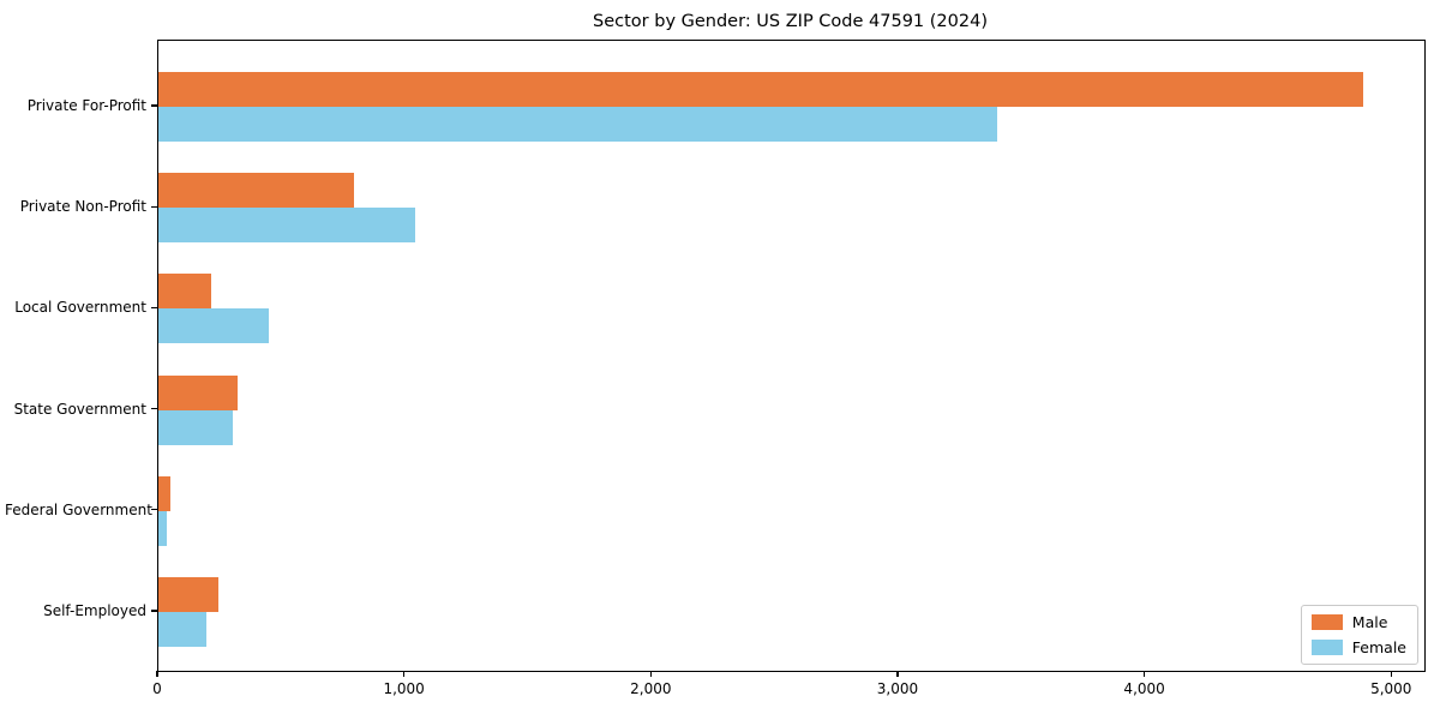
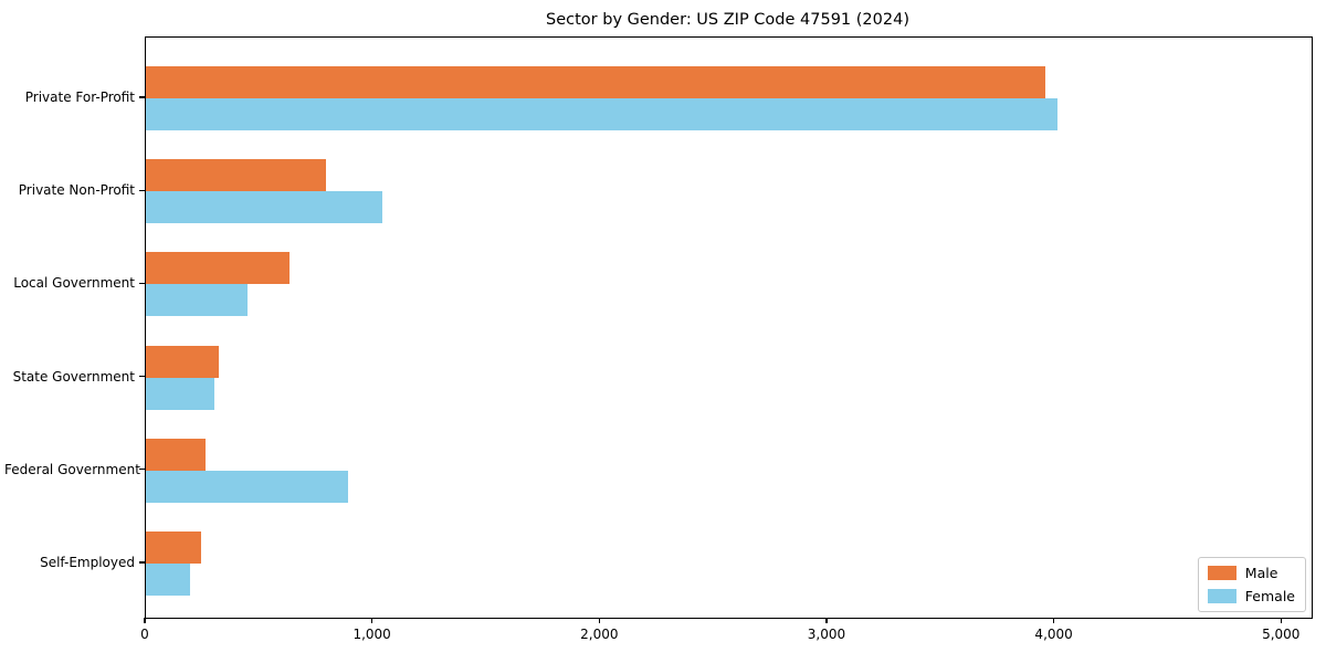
Male/Private For-Profit: 4880 -> 3960
Female/Private For-Profit: 3400 -> 4010
Male/Local Government: 220 -> 630
Male/Federal Government: 50 -> 260
Female/Federal Government: 40 -> 890
